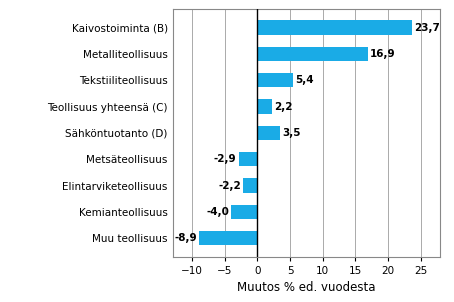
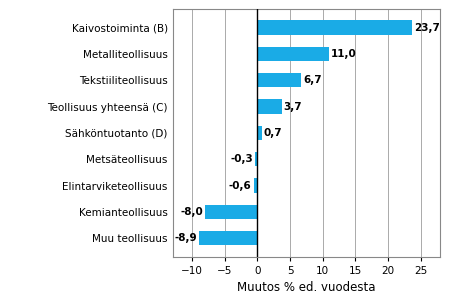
Metalliteollisuus: 16,9 -> 11,0
Tekstiiliteollisuus: 5,4 -> 6,7
Teollisuus yhteensä (C): 2,2 -> 3,7
Sähköntuotanto (D): 3,5 -> 0,7
Metsäteollisuus: -2,9 -> -0,3
Elintarviketeollisuus: -2,2 -> -0,6
Kemianteollisuus: -4,0 -> -8,0
